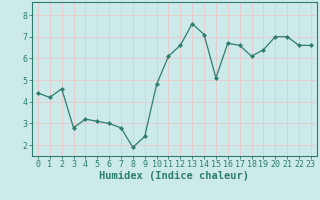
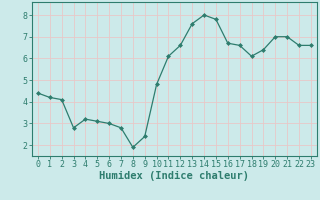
2: 4.6 -> 4.1
14: 7.1 -> 8.0
15: 5.1 -> 7.8
